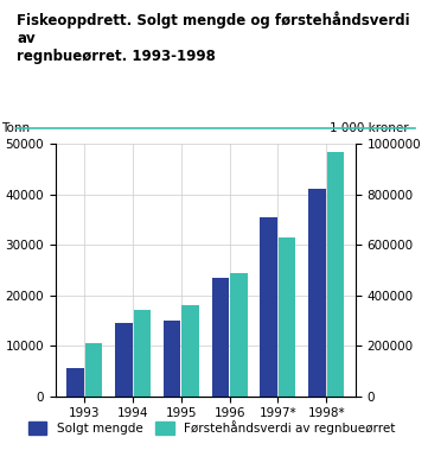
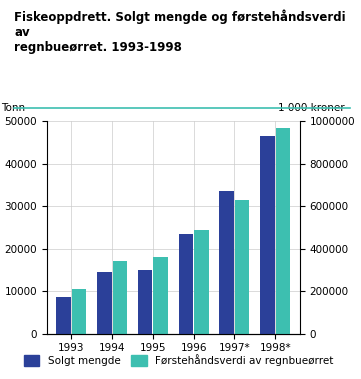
Solgt mengde/1993: 5500 -> 8500
Solgt mengde/1997*: 35500 -> 33500
Solgt mengde/1998*: 41000 -> 46500
